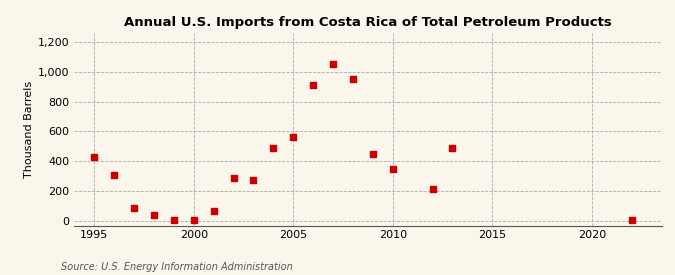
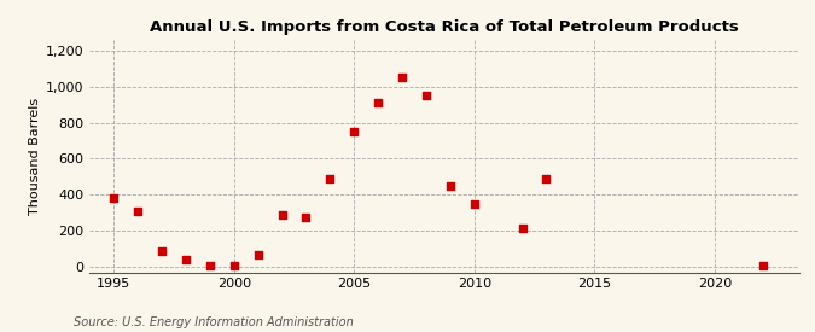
1995: 430 -> 380
2005: 560 -> 750
